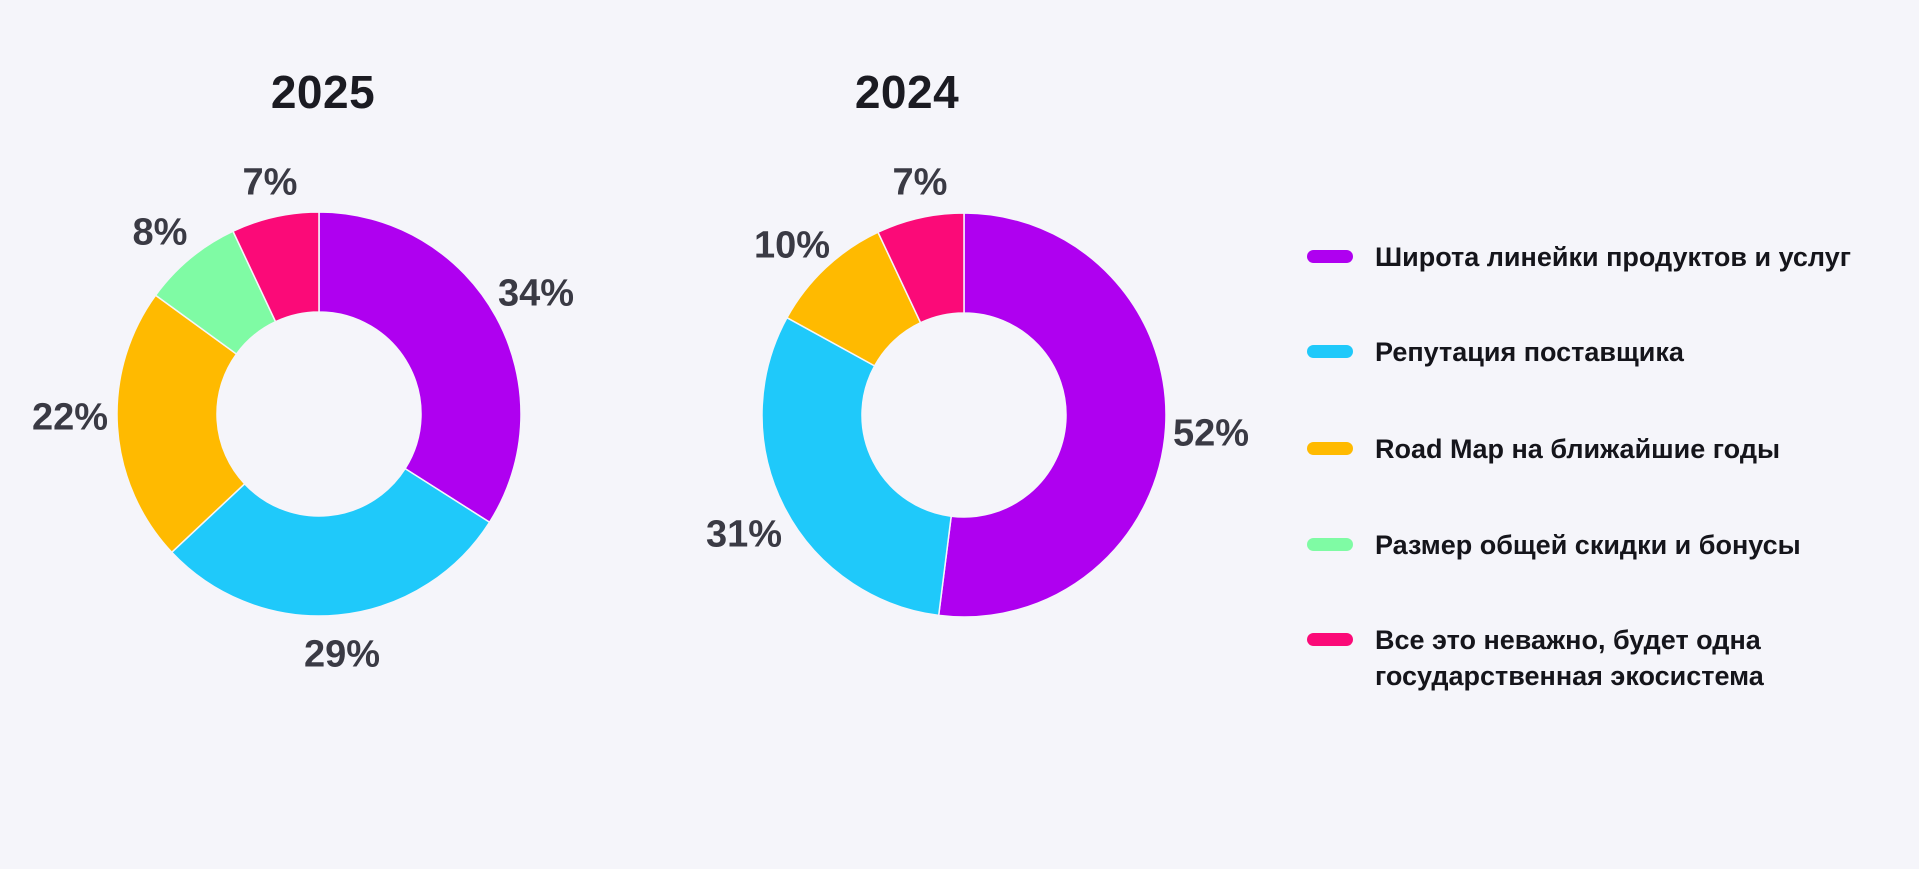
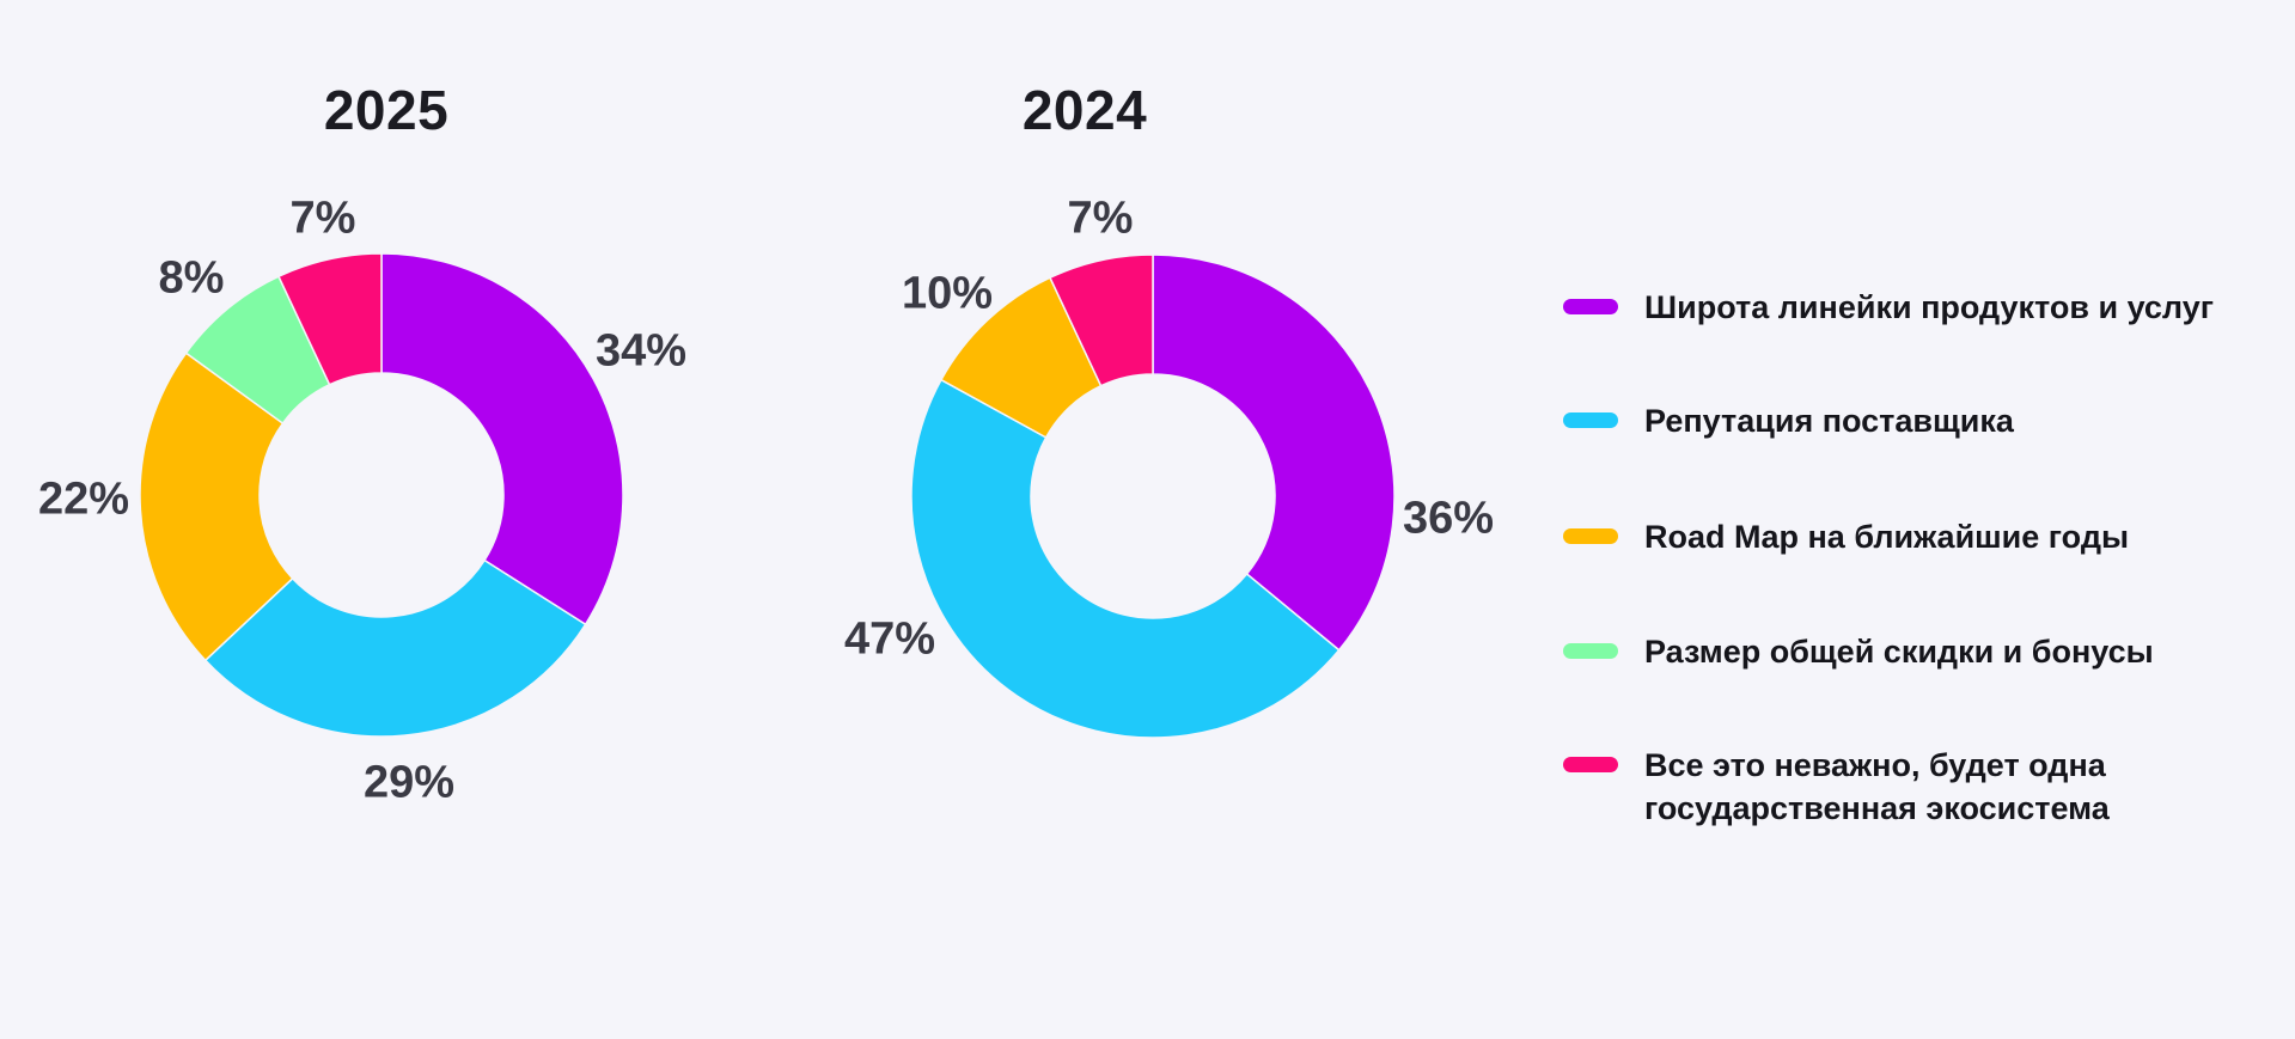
2024/Широта линейки продуктов и услуг: 52% -> 36%
2024/Репутация поставщика: 31% -> 47%
